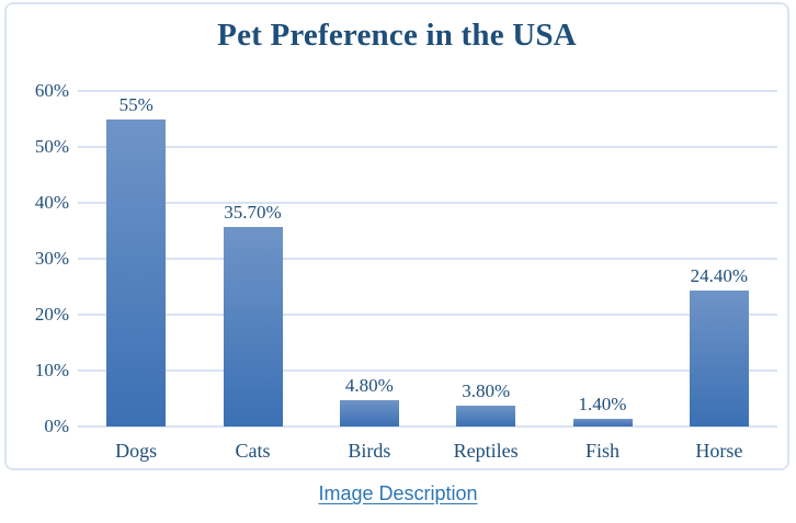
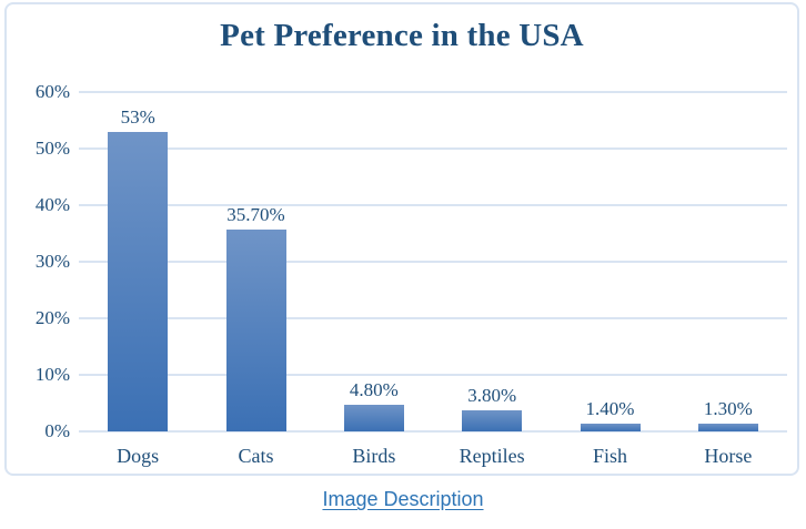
Dogs: 55% -> 53%
Horse: 24.40% -> 1.30%
